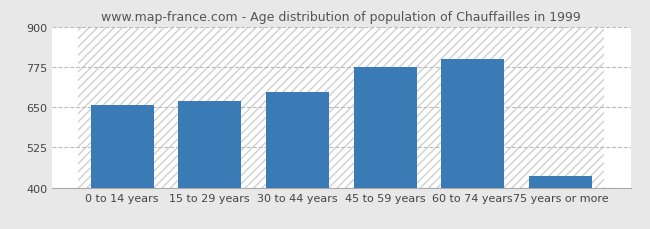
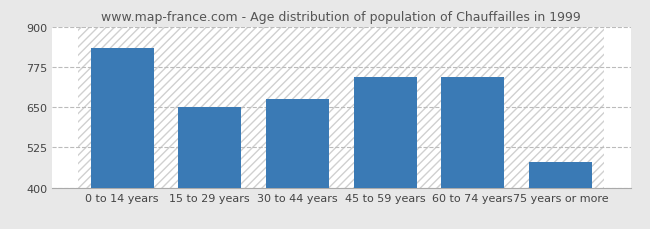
0 to 14 years: 658 -> 835
15 to 29 years: 668 -> 650
30 to 44 years: 698 -> 675
45 to 59 years: 775 -> 745
60 to 74 years: 800 -> 745
75 years or more: 435 -> 480
